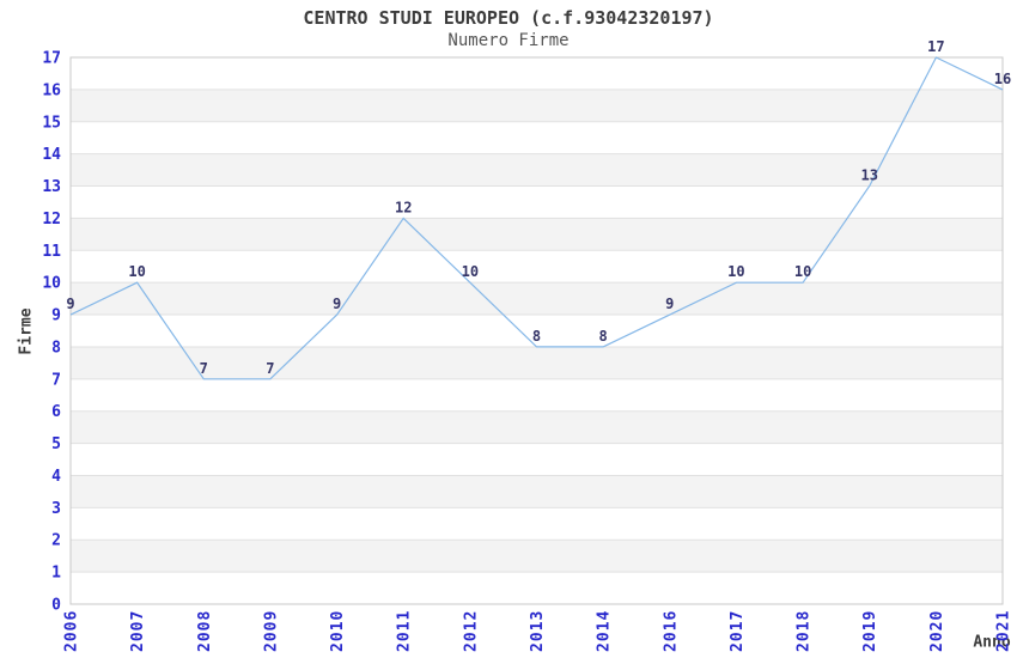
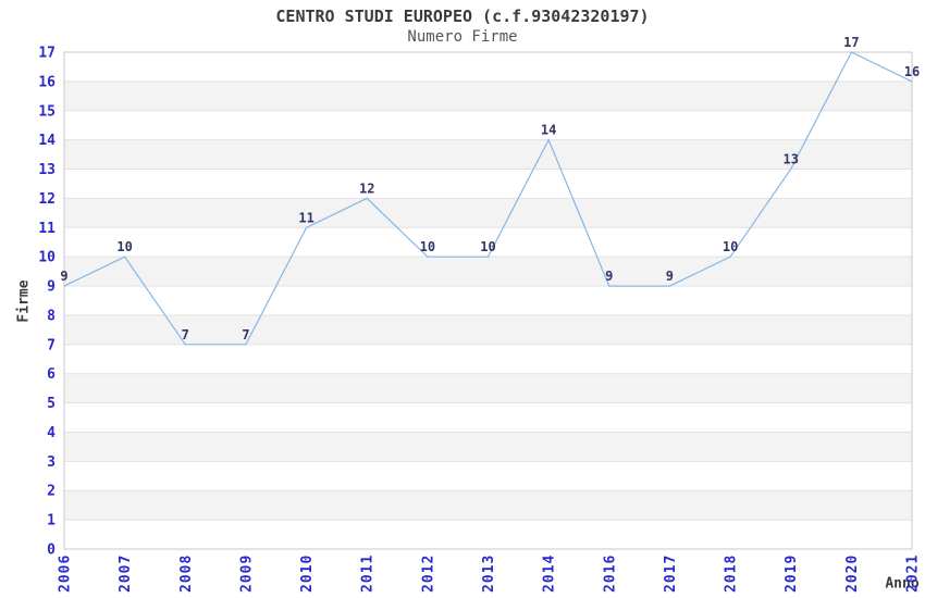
2010: 9 -> 11
2013: 8 -> 10
2014: 8 -> 14
2017: 10 -> 9
